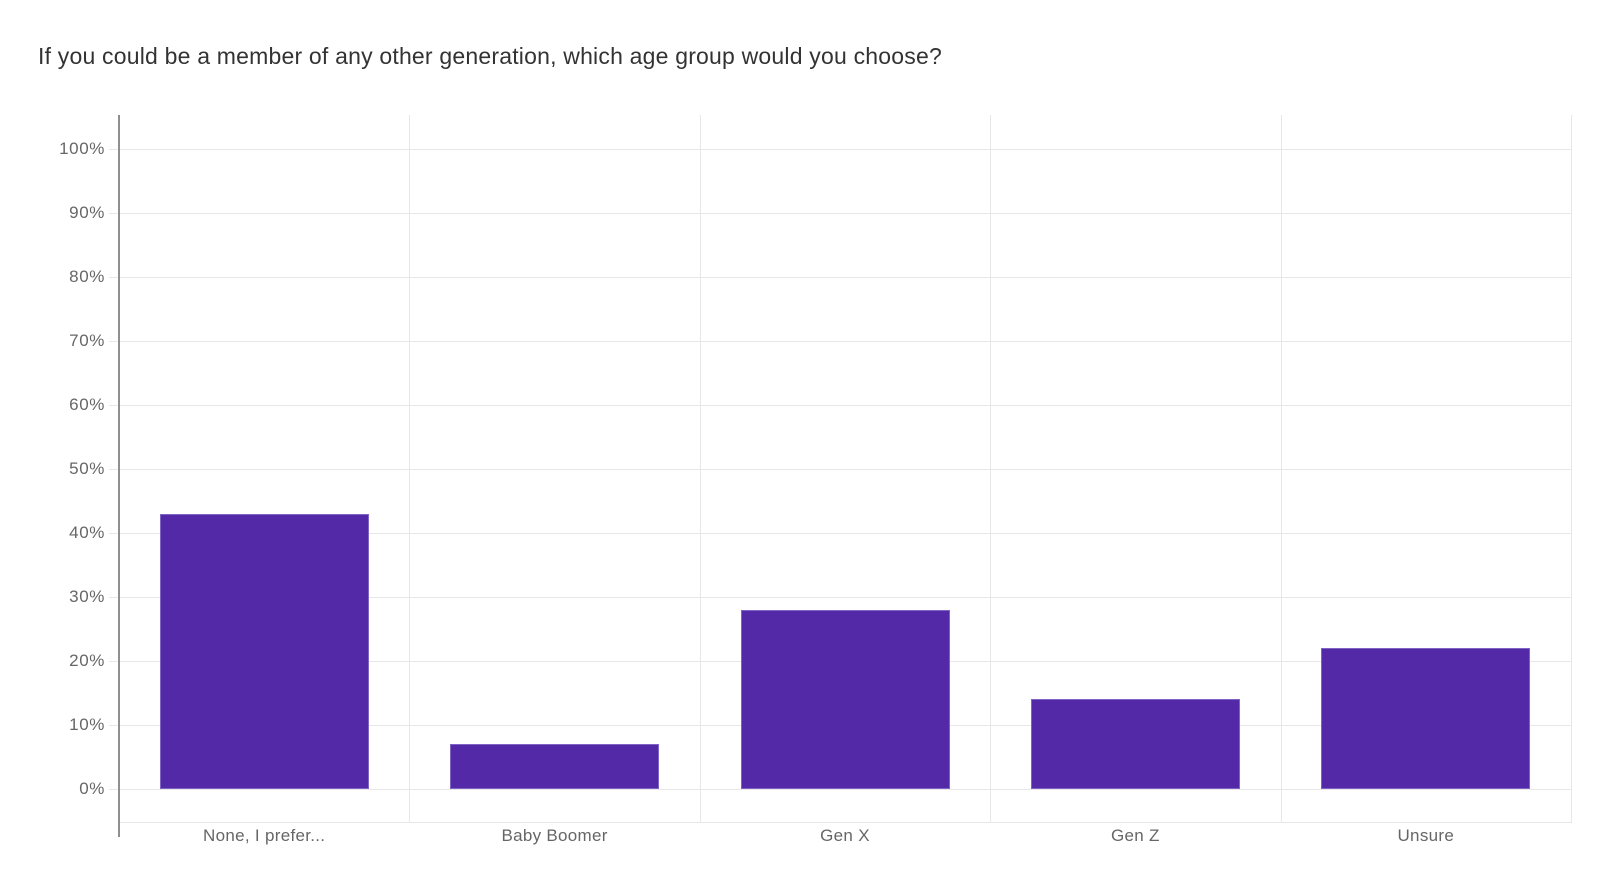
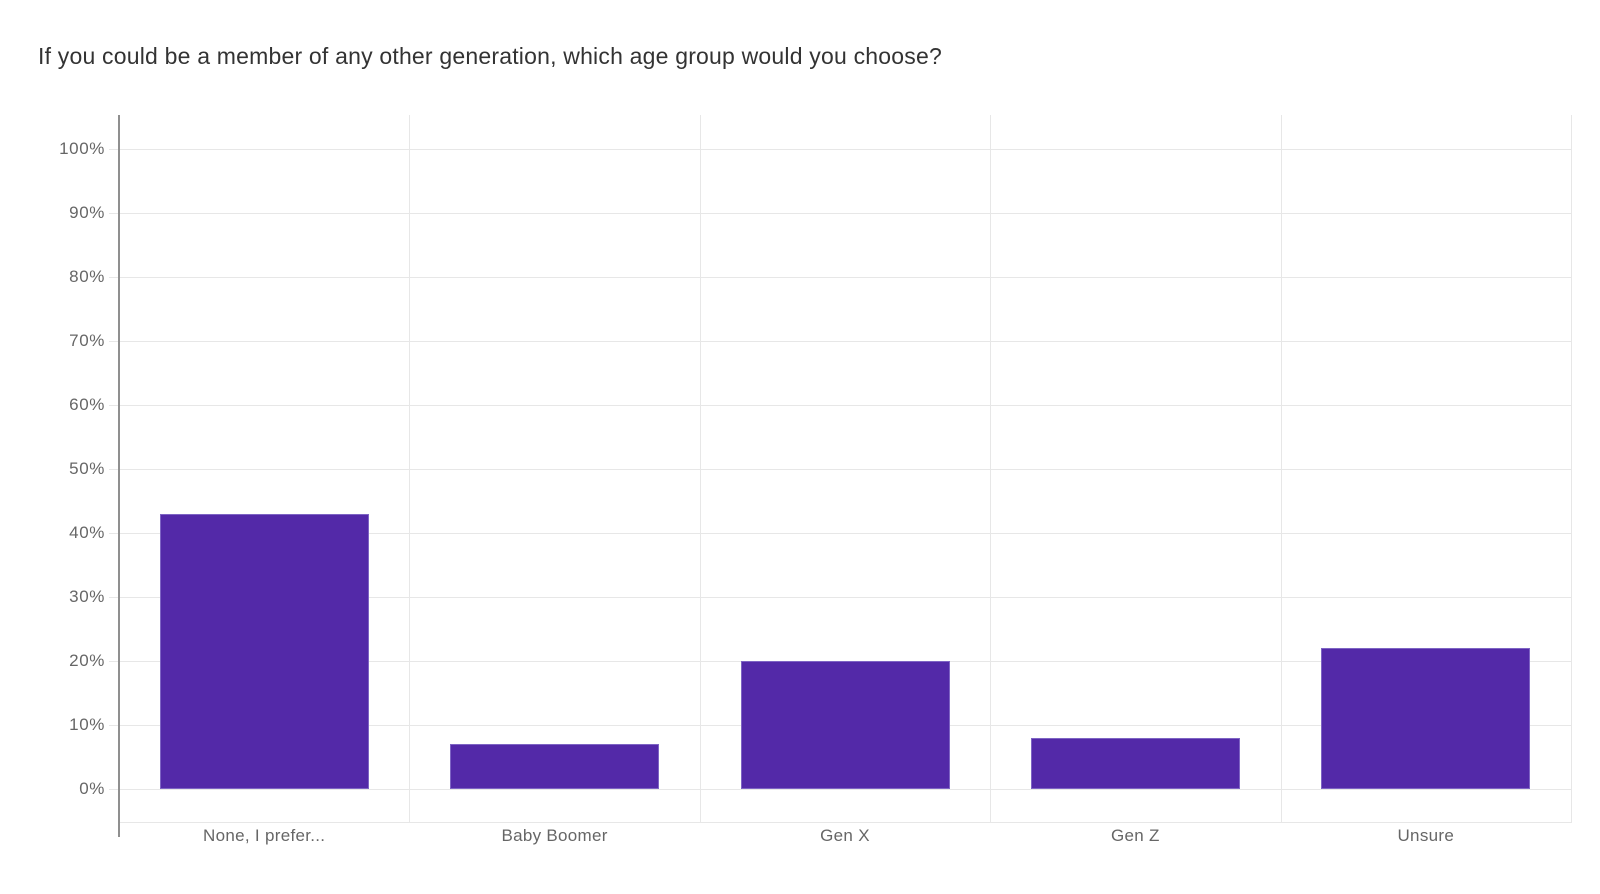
Gen X: 28% -> 20%
Gen Z: 14% -> 8%
